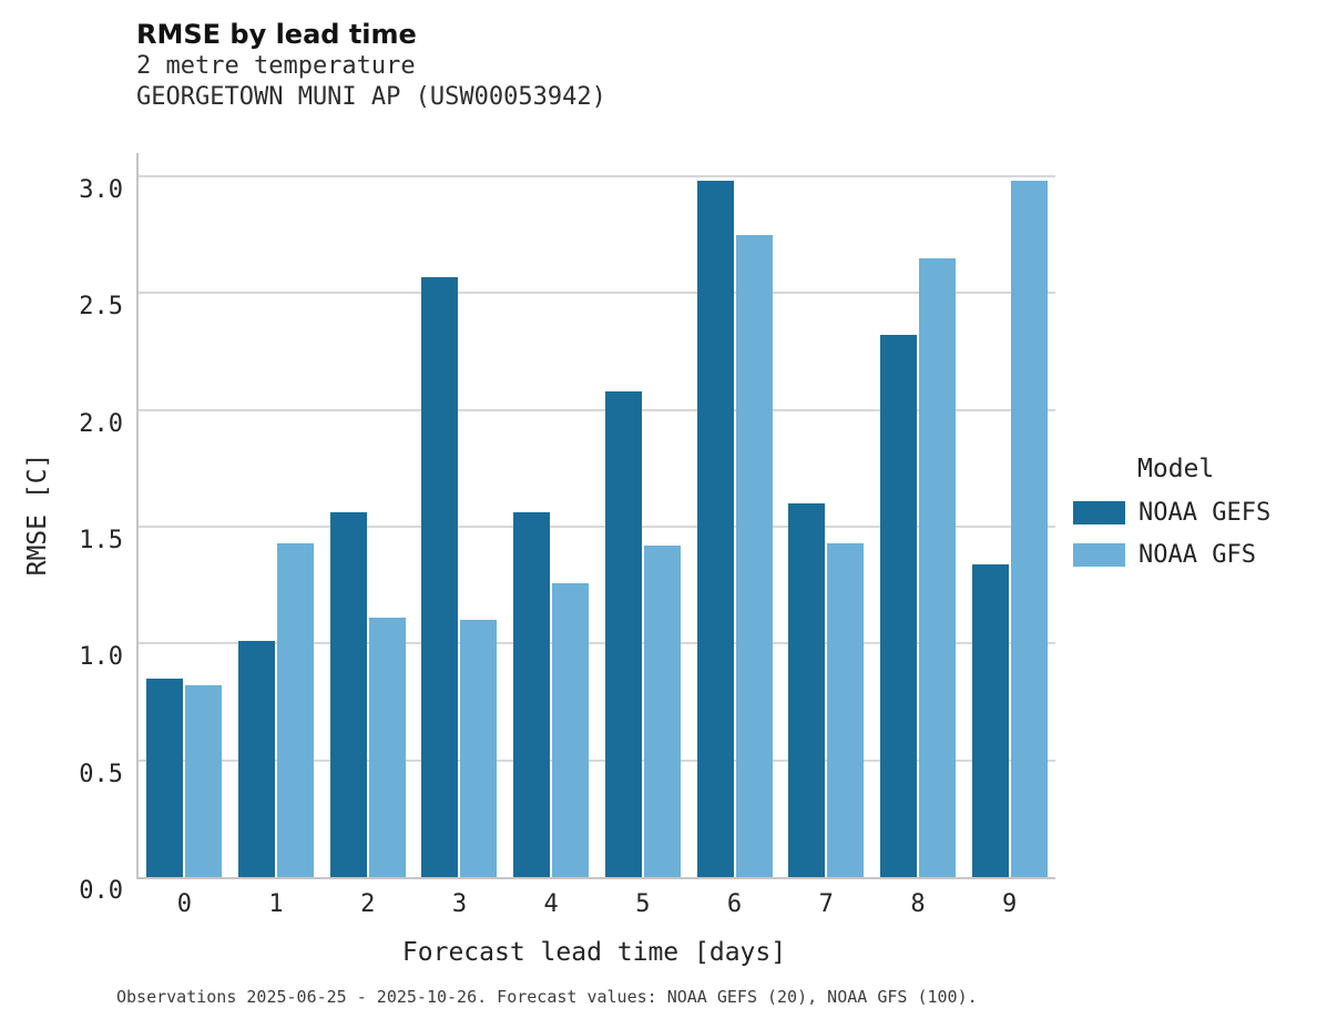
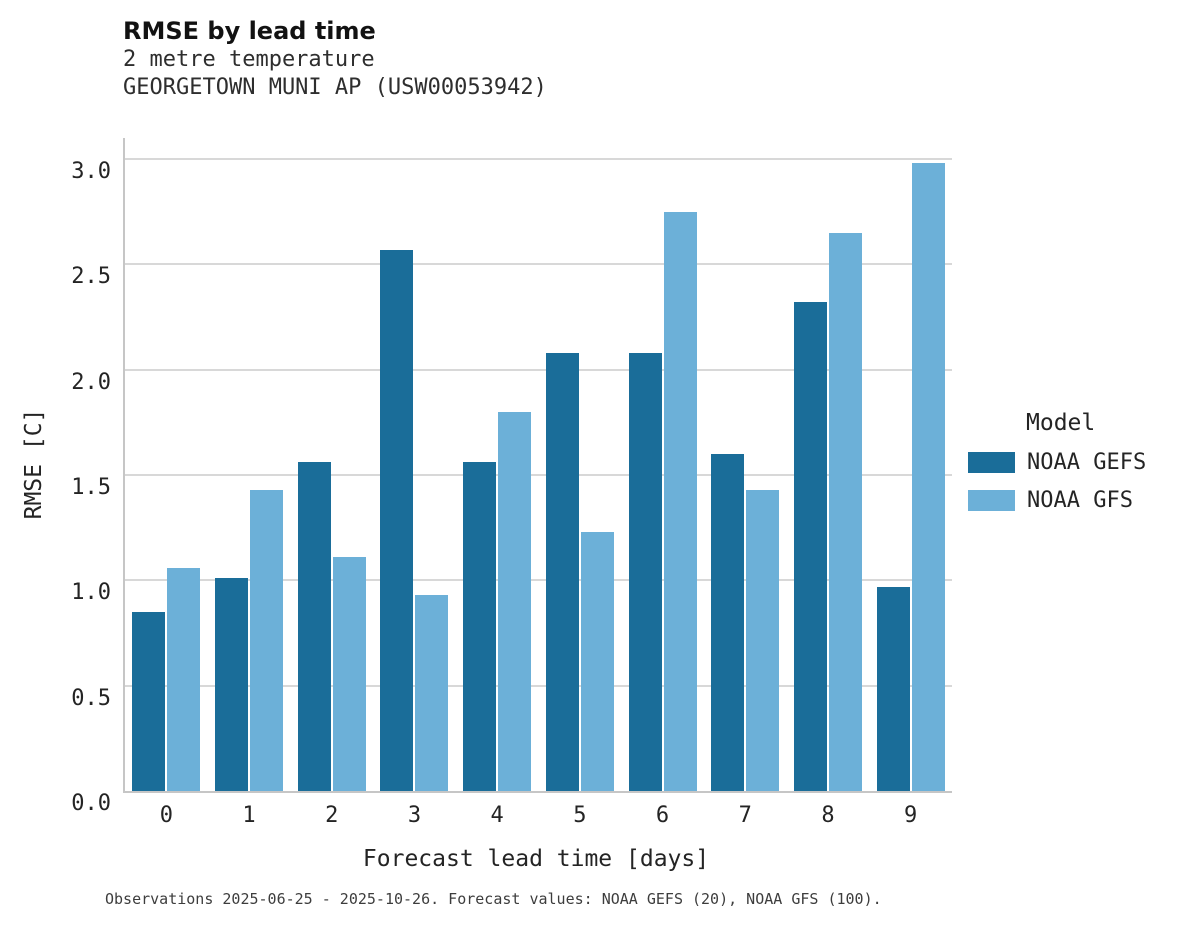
NOAA GFS/0: 0.82 -> 1.06
NOAA GFS/3: 1.10 -> 0.93
NOAA GFS/4: 1.26 -> 1.80
NOAA GFS/5: 1.42 -> 1.23
NOAA GEFS/6: 2.98 -> 2.08
NOAA GEFS/9: 1.34 -> 0.97
